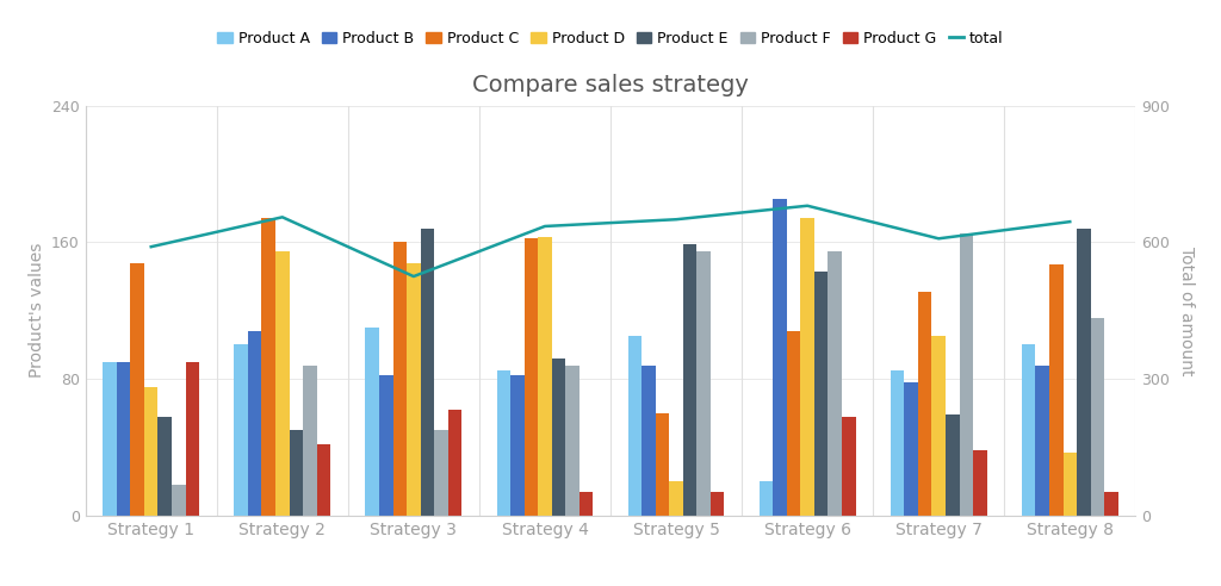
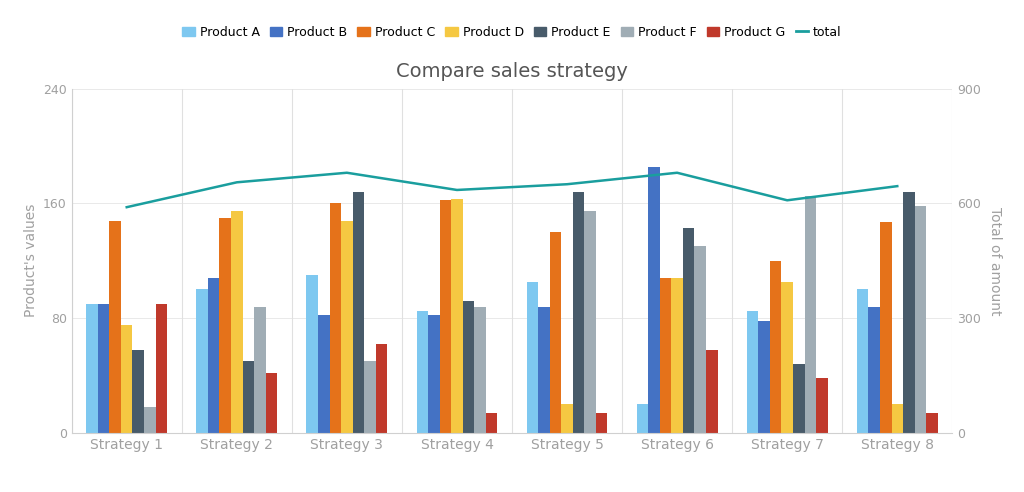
Product C/Strategy 2: 174 -> 150
total/Strategy 3: 525 -> 680
Product C/Strategy 5: 60 -> 140
Product E/Strategy 5: 159 -> 168
Product D/Strategy 6: 174 -> 108
Product F/Strategy 6: 155 -> 130
Product C/Strategy 7: 131 -> 120
Product E/Strategy 7: 59 -> 48
Product D/Strategy 8: 37 -> 20
Product F/Strategy 8: 116 -> 158
